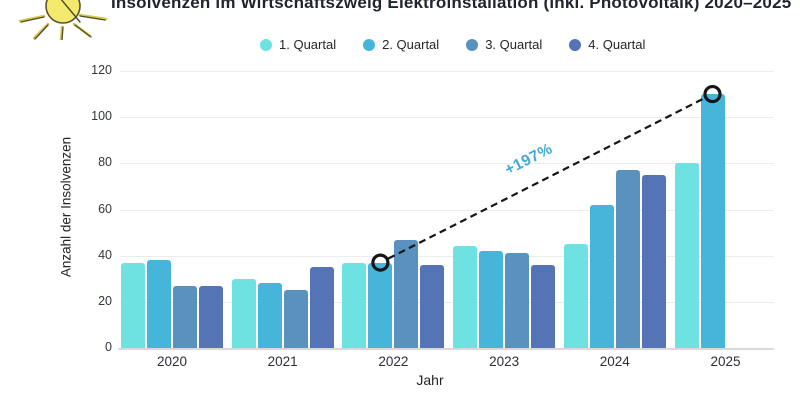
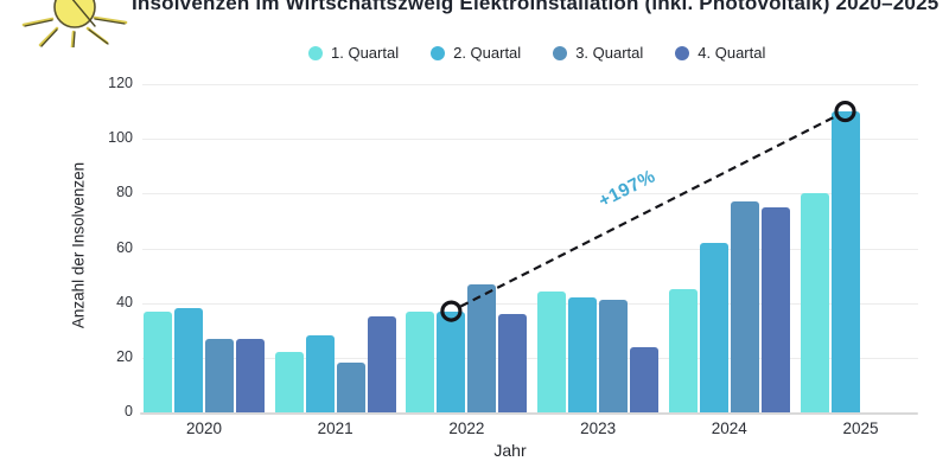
1. Quartal/2021: 30 -> 22
3. Quartal/2021: 25 -> 18
4. Quartal/2023: 36 -> 24
